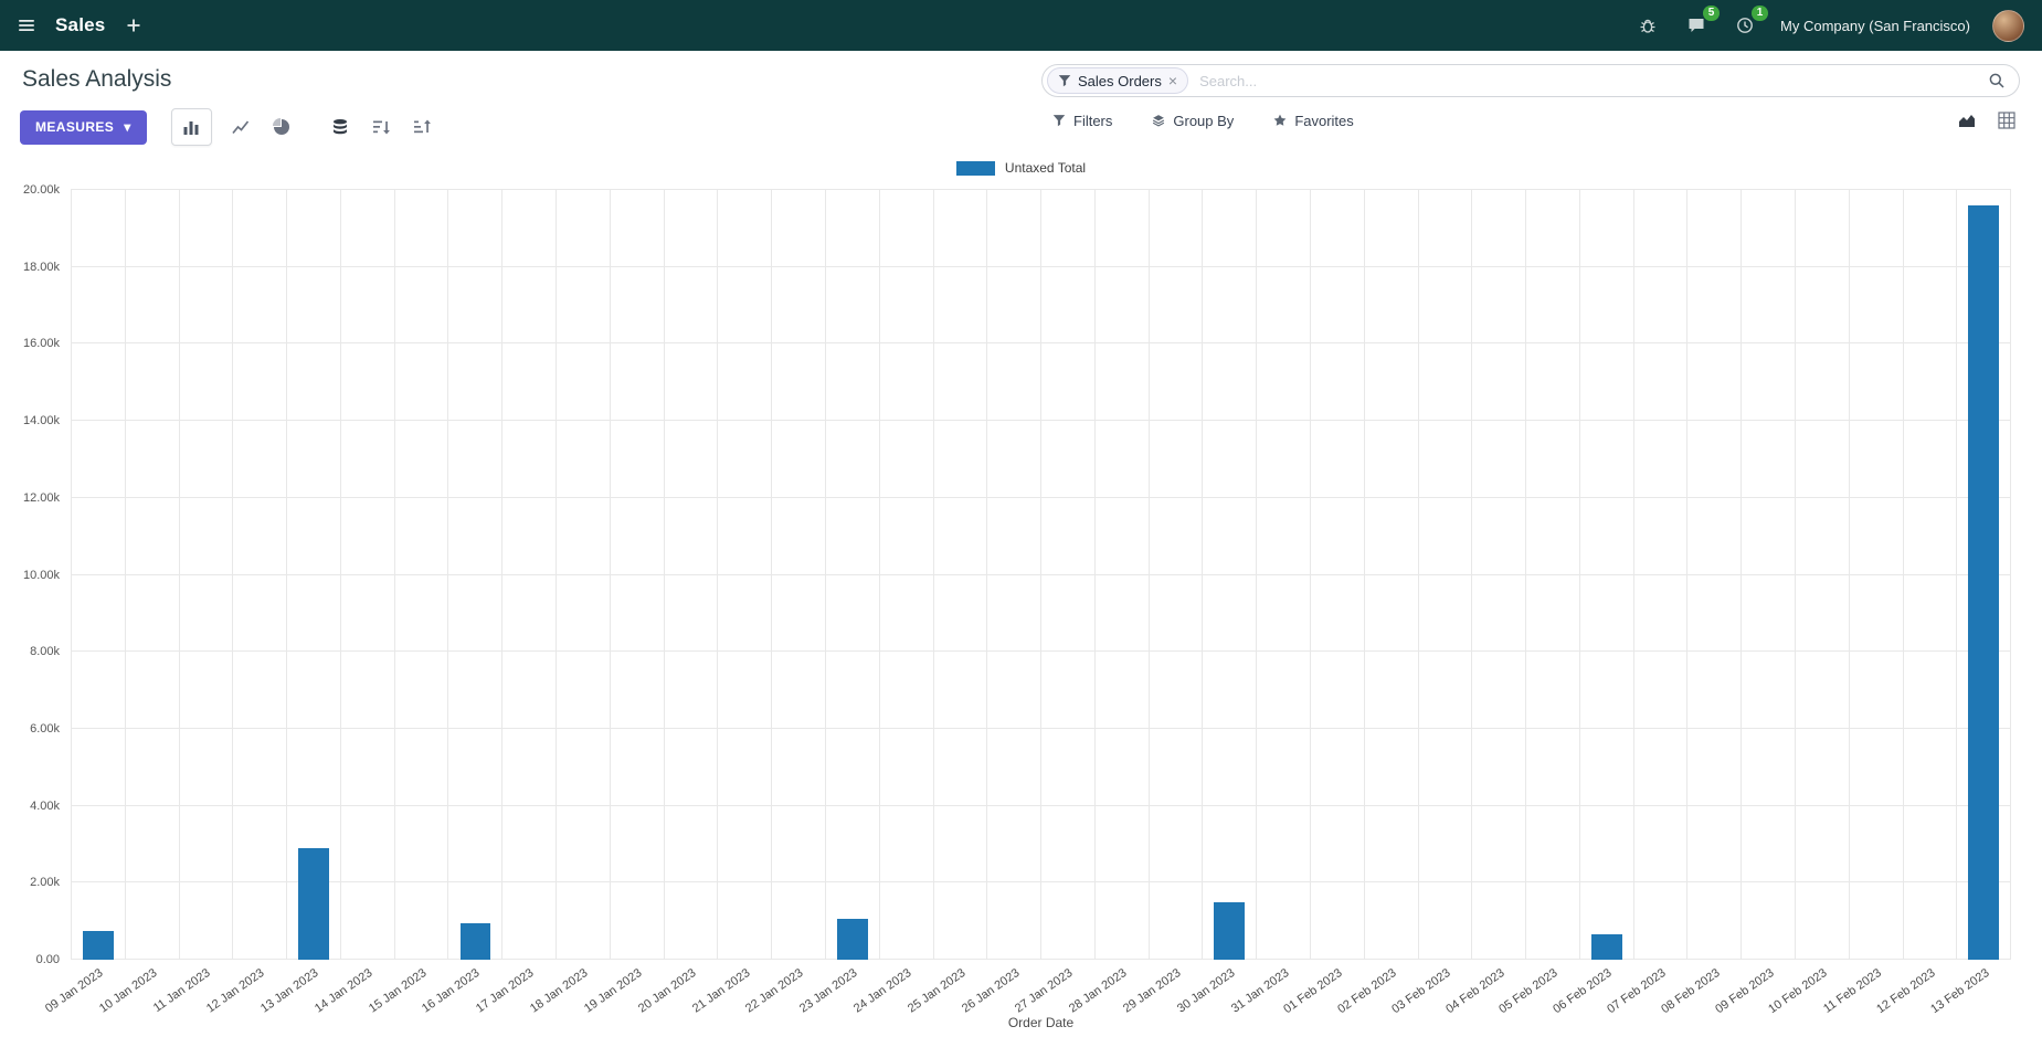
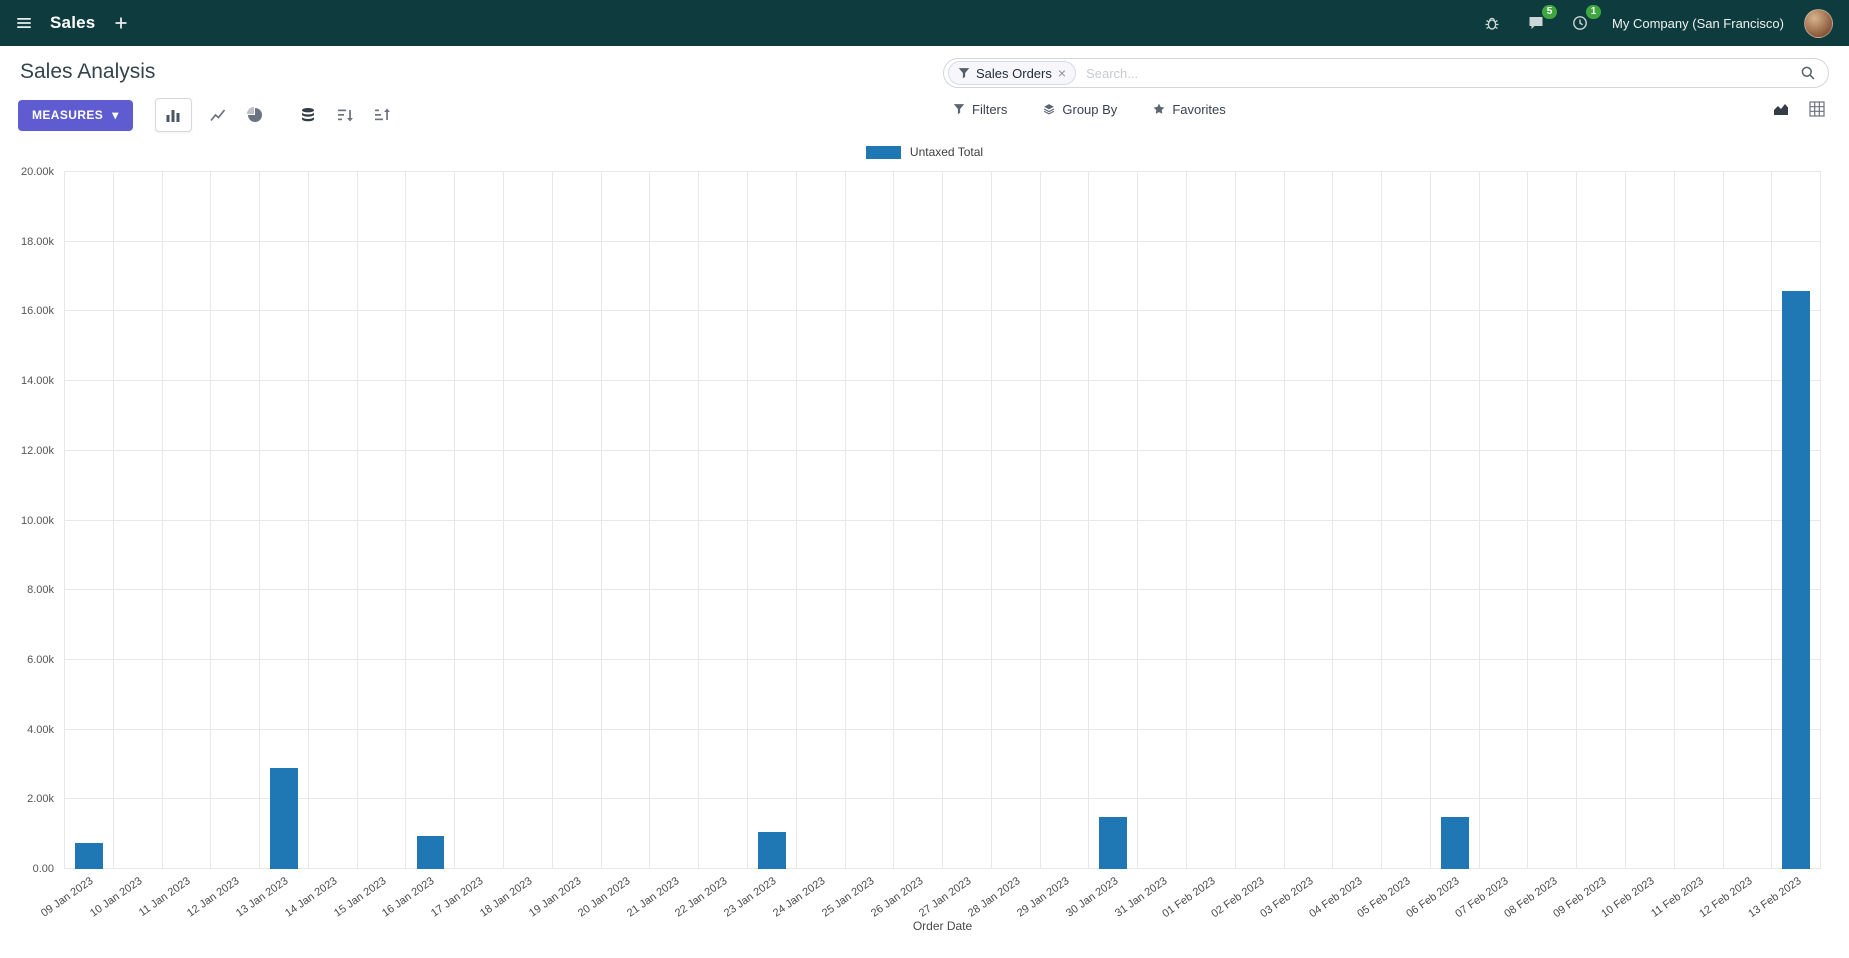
06 Feb 2023: 0.6k -> 1.5k
13 Feb 2023: 19.6k -> 16.6k
